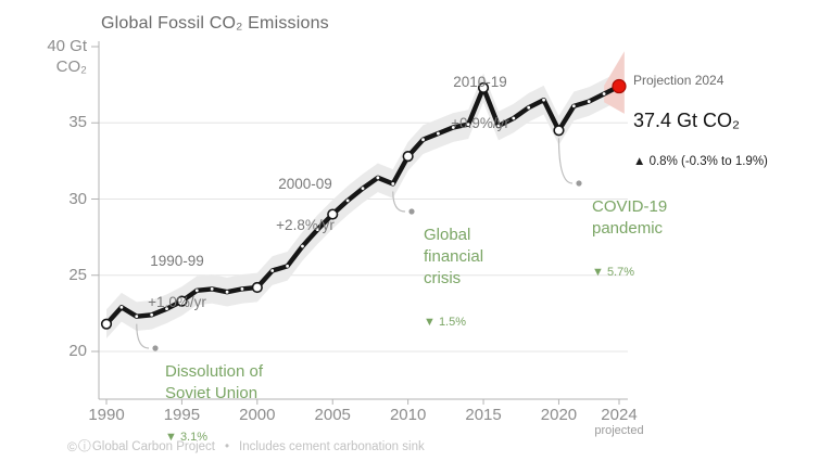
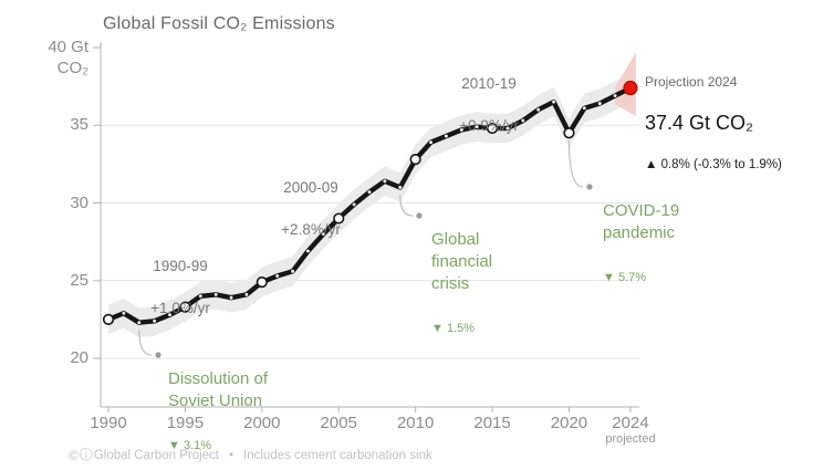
1990: 21.8 -> 22.5
2000: 24.2 -> 24.9
2015: 37.3 -> 34.8
